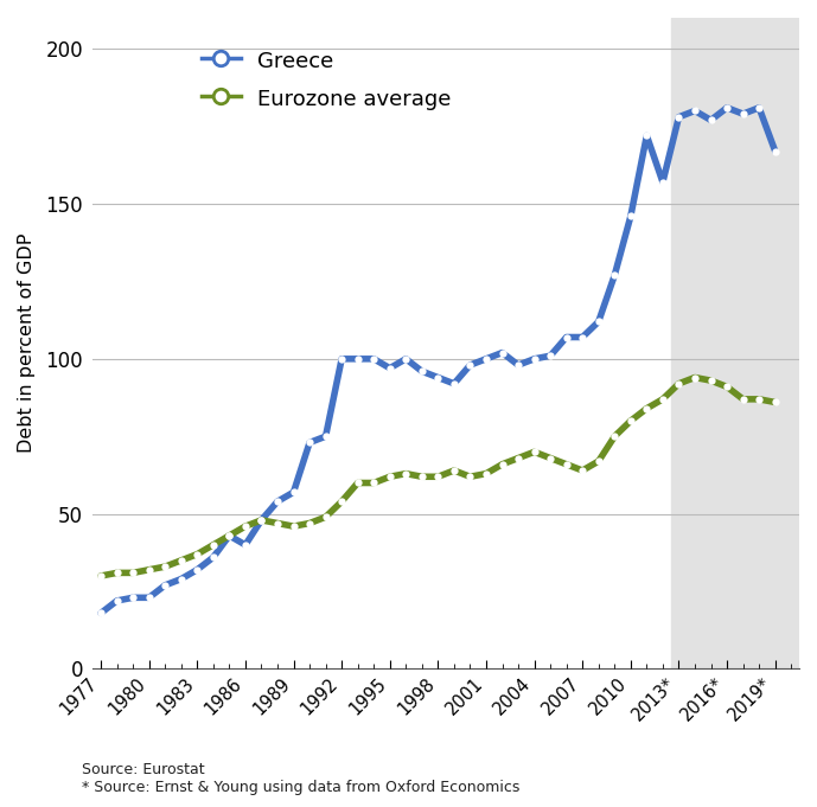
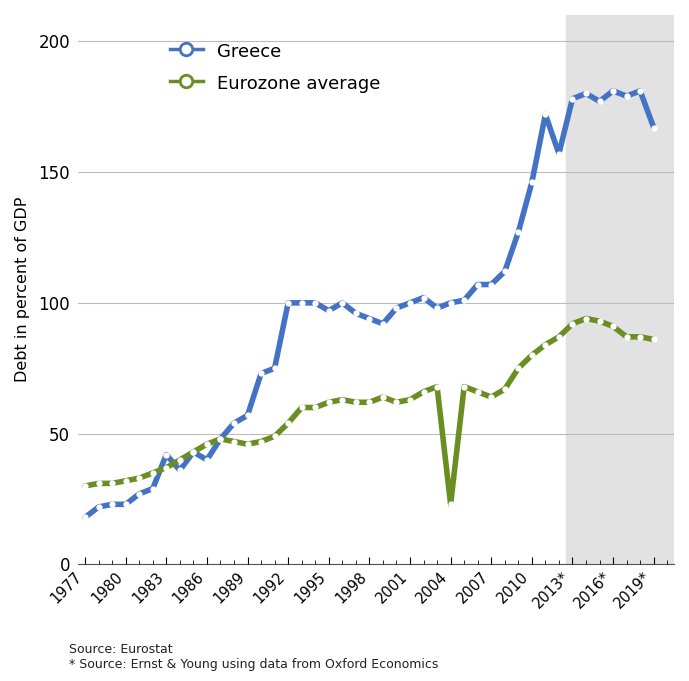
Greece/1983: 32 -> 42
Eurozone average/2004: 70 -> 23
